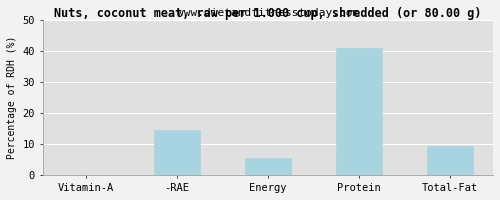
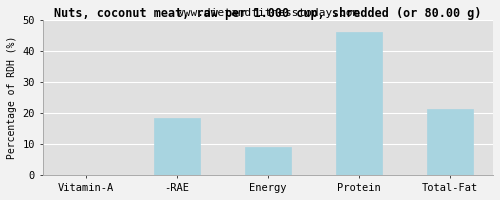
-RAE: 14.5 -> 18.5
Energy: 5.5 -> 9.0
Protein: 41.0 -> 46.0
Total-Fat: 9.5 -> 21.5
